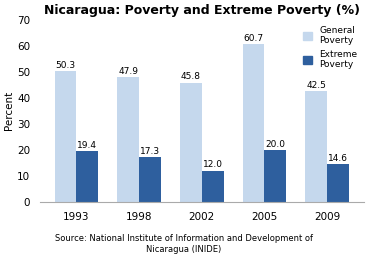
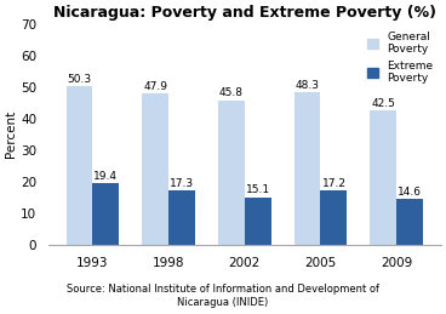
Extreme Poverty/2002: 12.0 -> 15.1
General Poverty/2005: 60.7 -> 48.3
Extreme Poverty/2005: 20.0 -> 17.2
